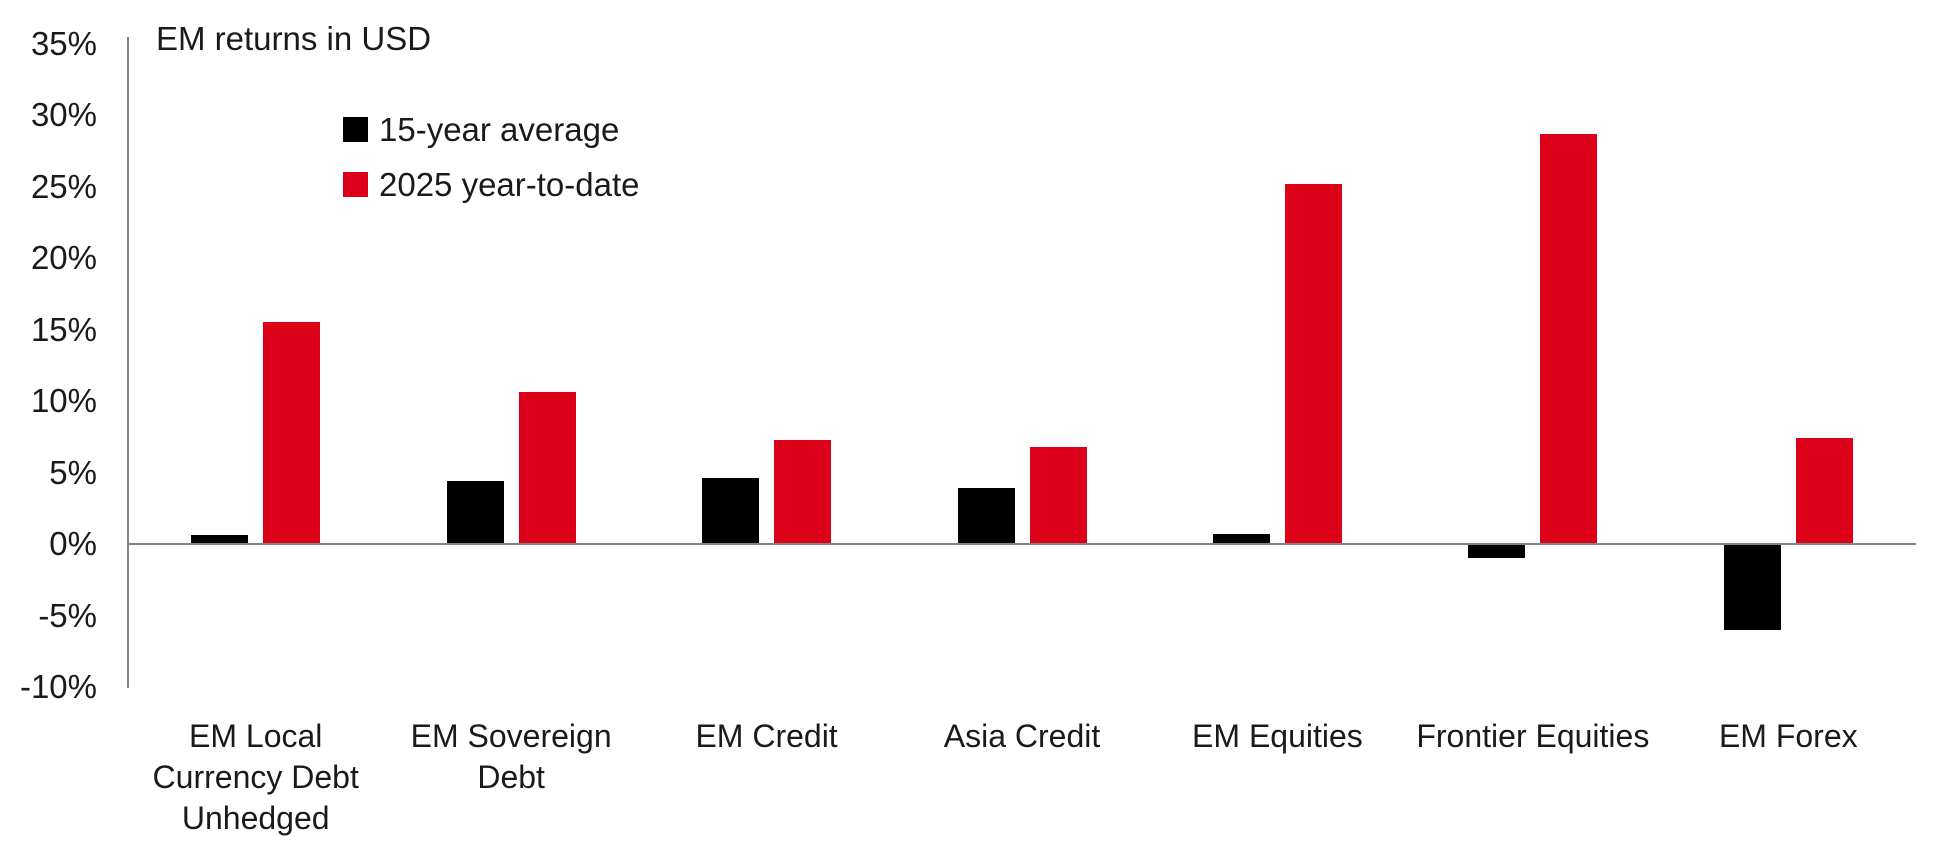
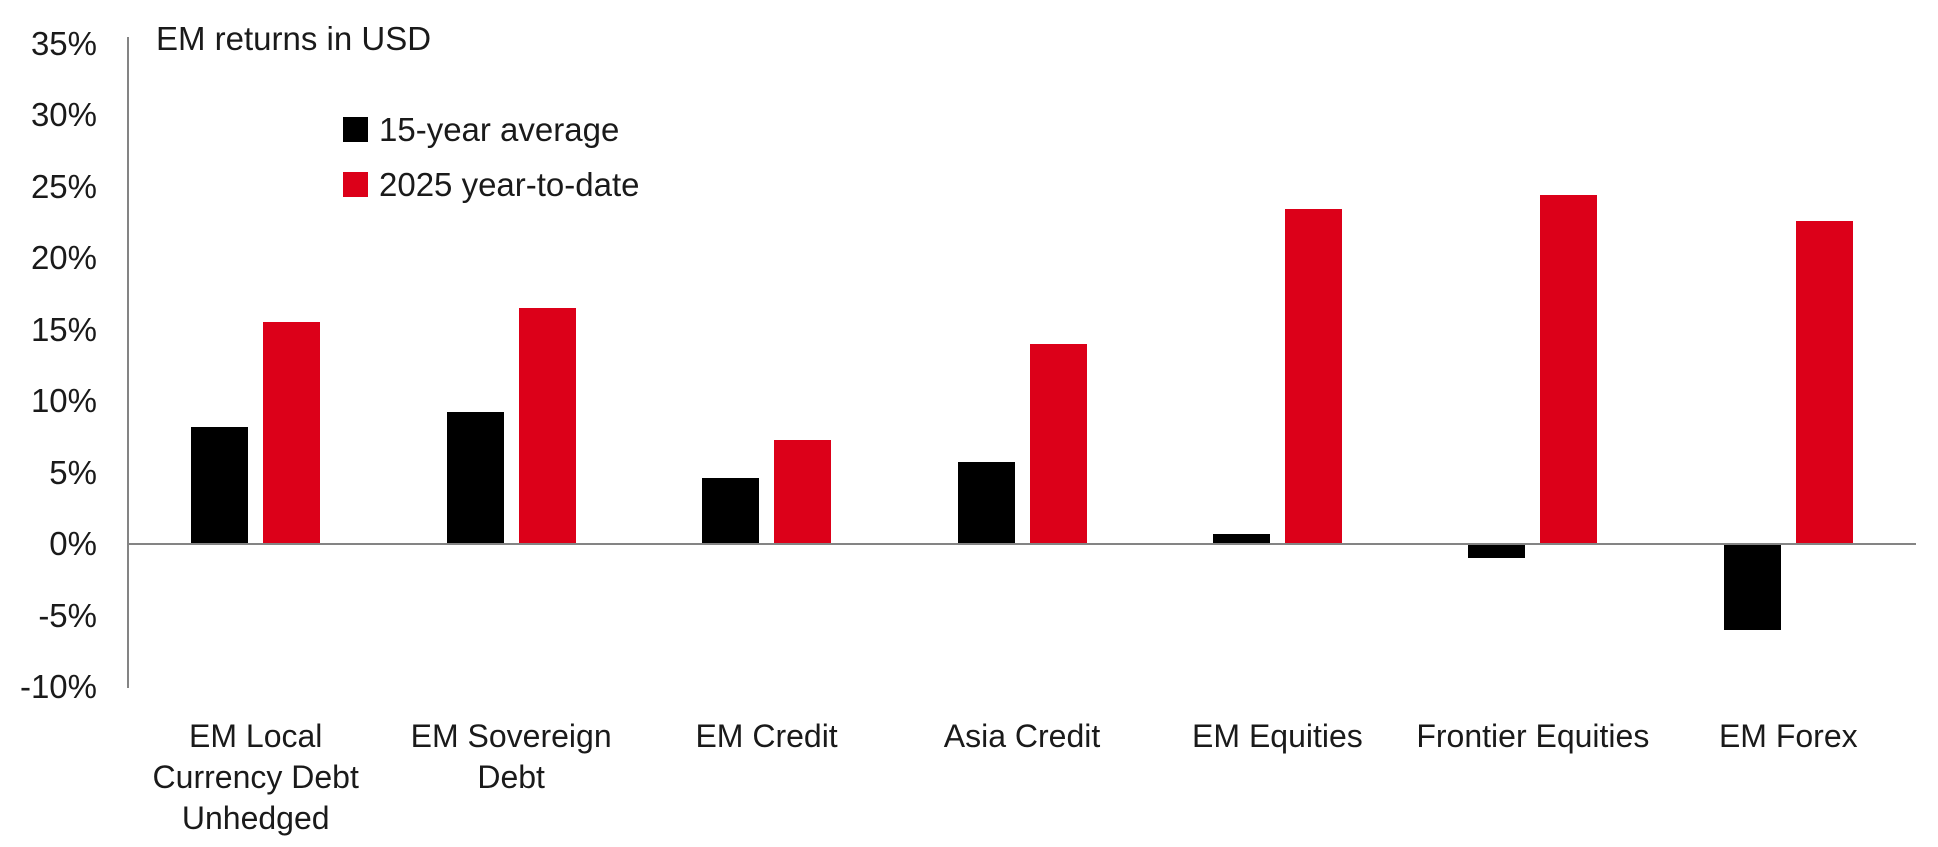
15-year average/EM Local Currency Debt Unhedged: 0.6% -> 8.2%
15-year average/EM Sovereign Debt: 4.4% -> 9.2%
2025 year-to-date/EM Sovereign Debt: 10.6% -> 16.5%
15-year average/Asia Credit: 3.9% -> 5.7%
2025 year-to-date/Asia Credit: 6.8% -> 14.0%
2025 year-to-date/EM Equities: 25.2% -> 23.4%
2025 year-to-date/Frontier Equities: 28.7% -> 24.4%
2025 year-to-date/EM Forex: 7.4% -> 22.6%
